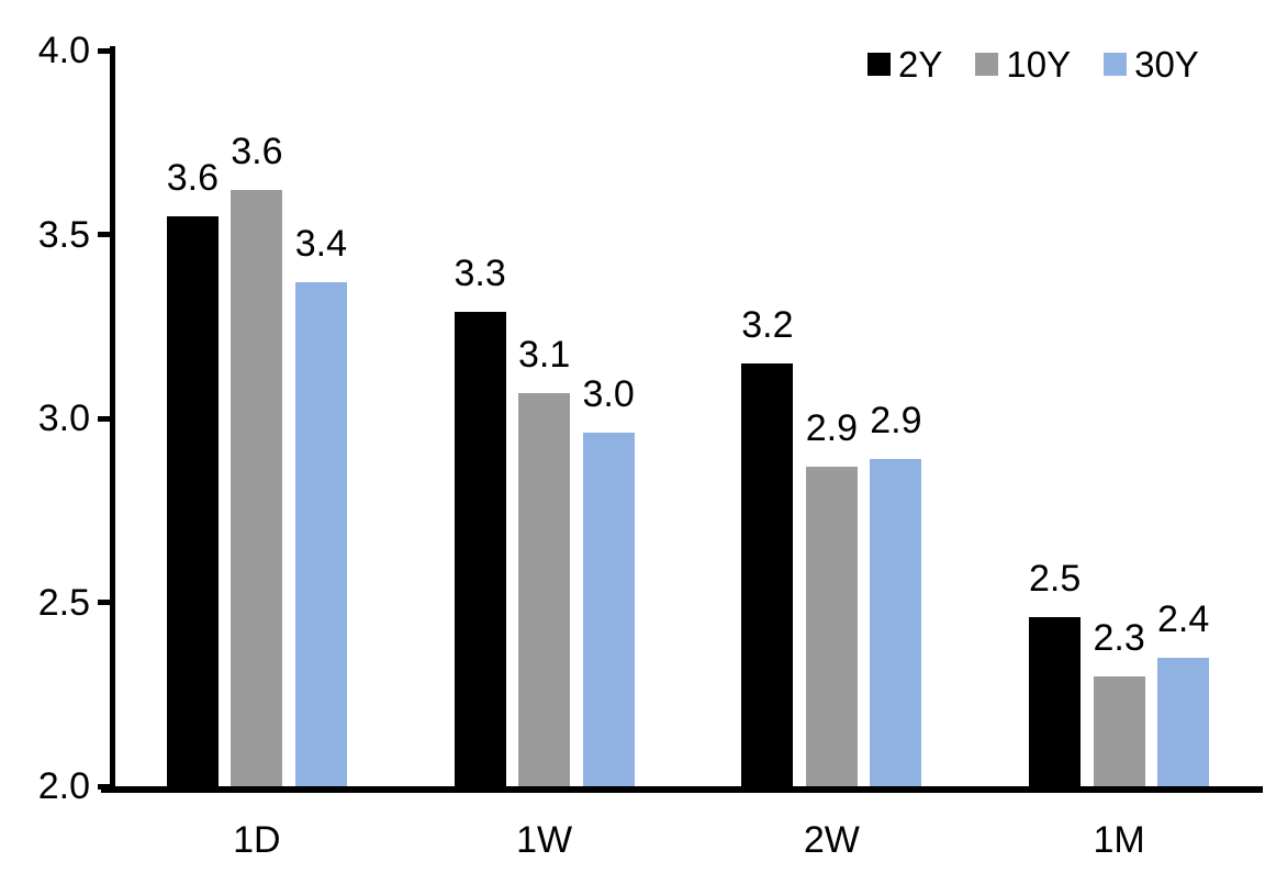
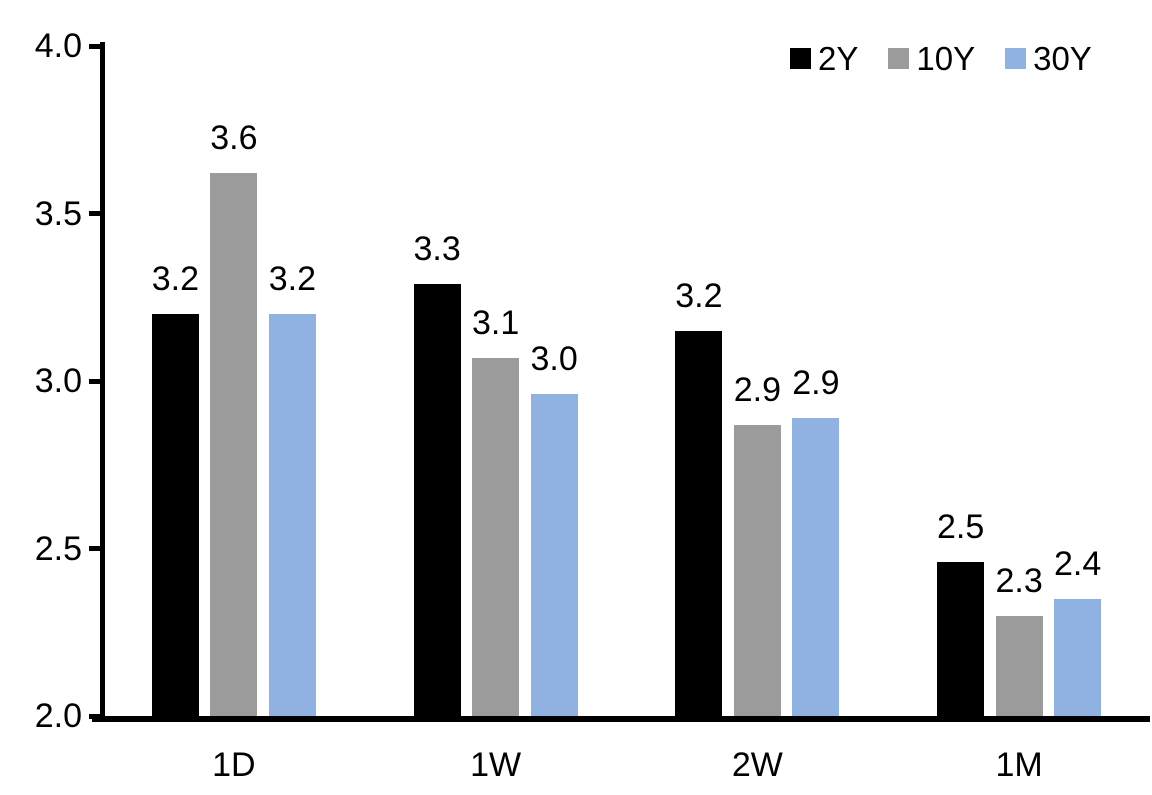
2Y/1D: 3.6 -> 3.2
30Y/1D: 3.4 -> 3.2
